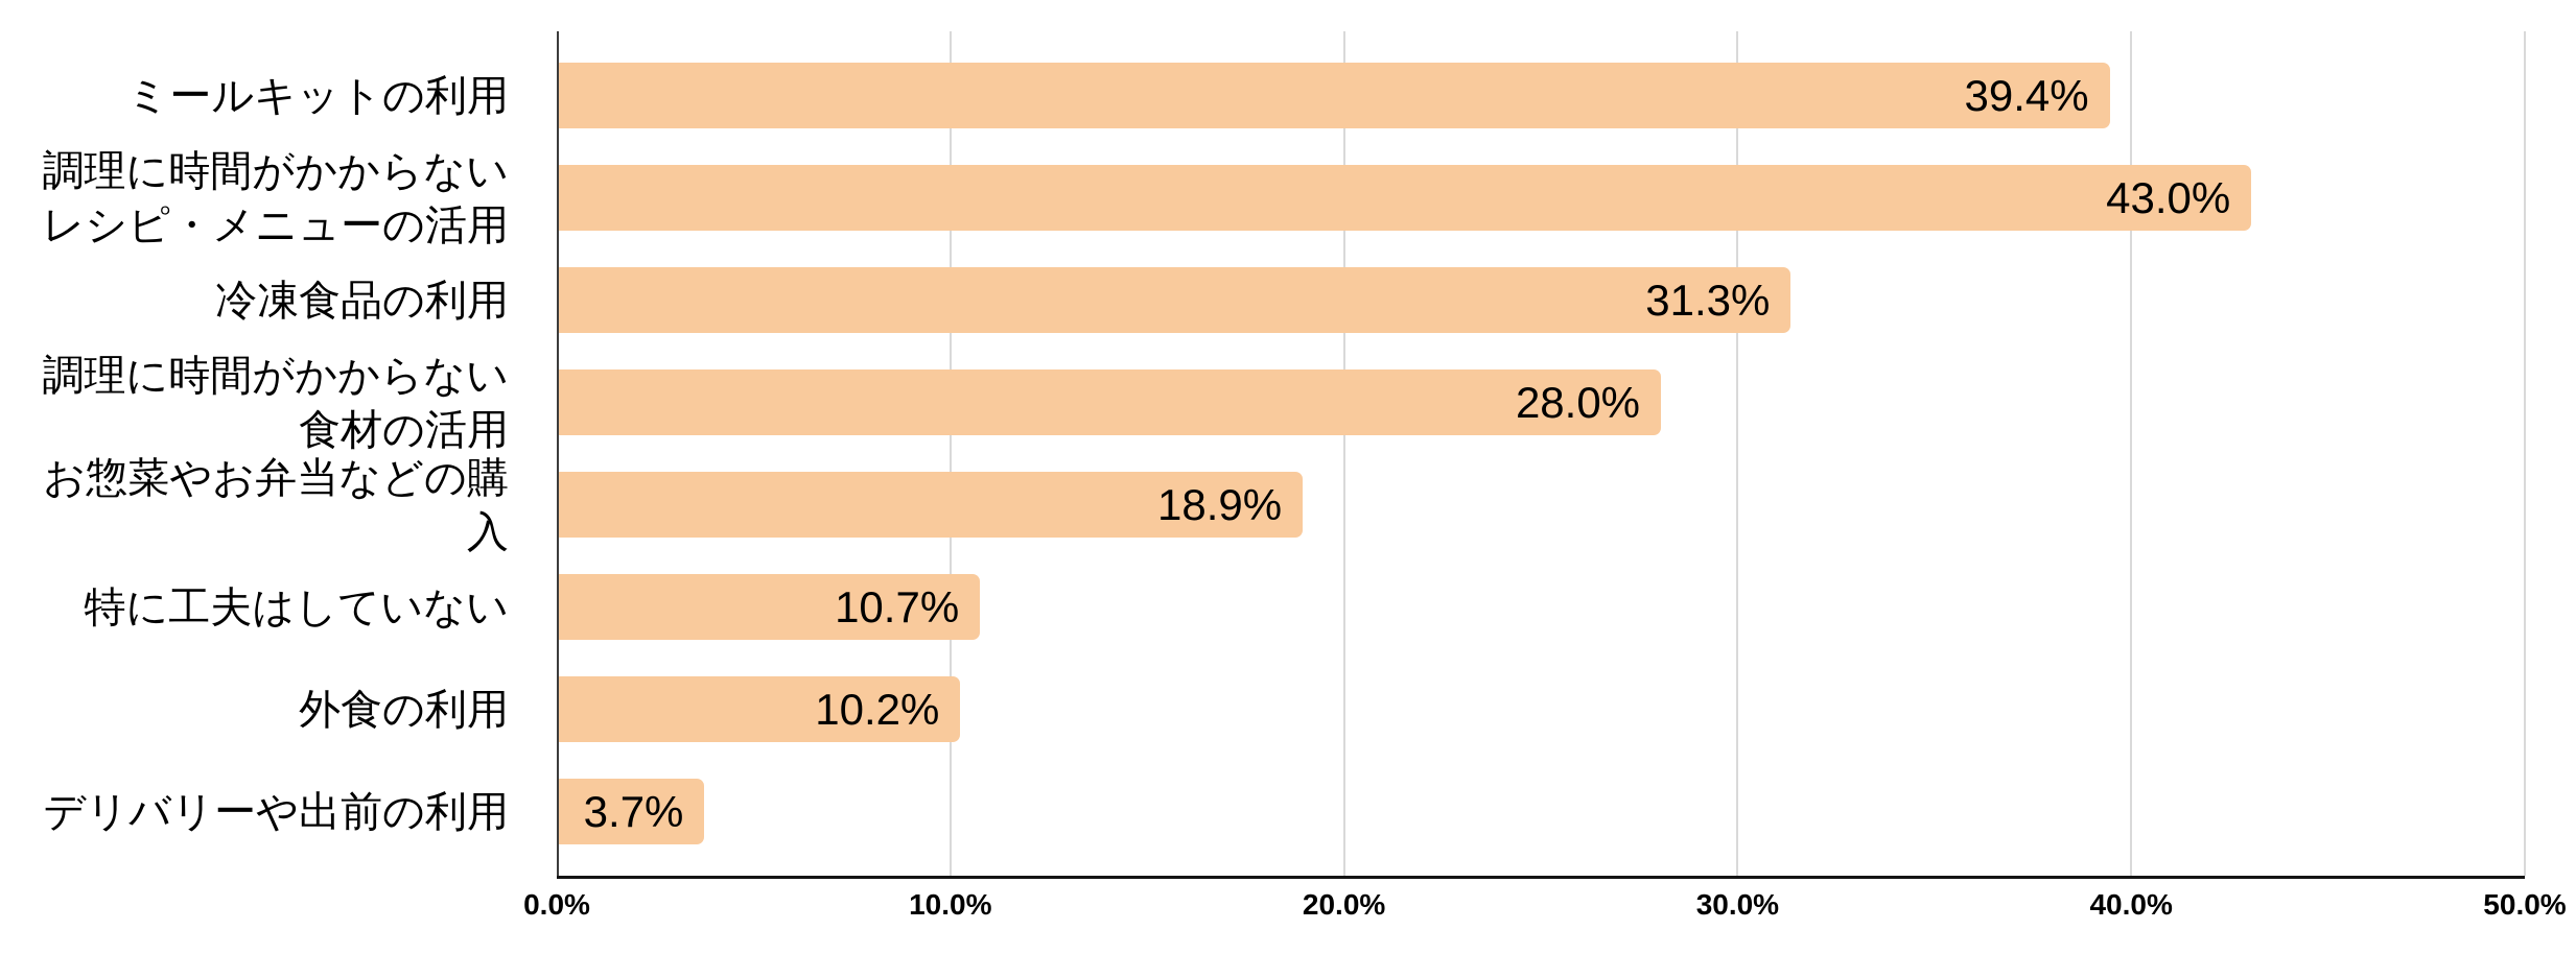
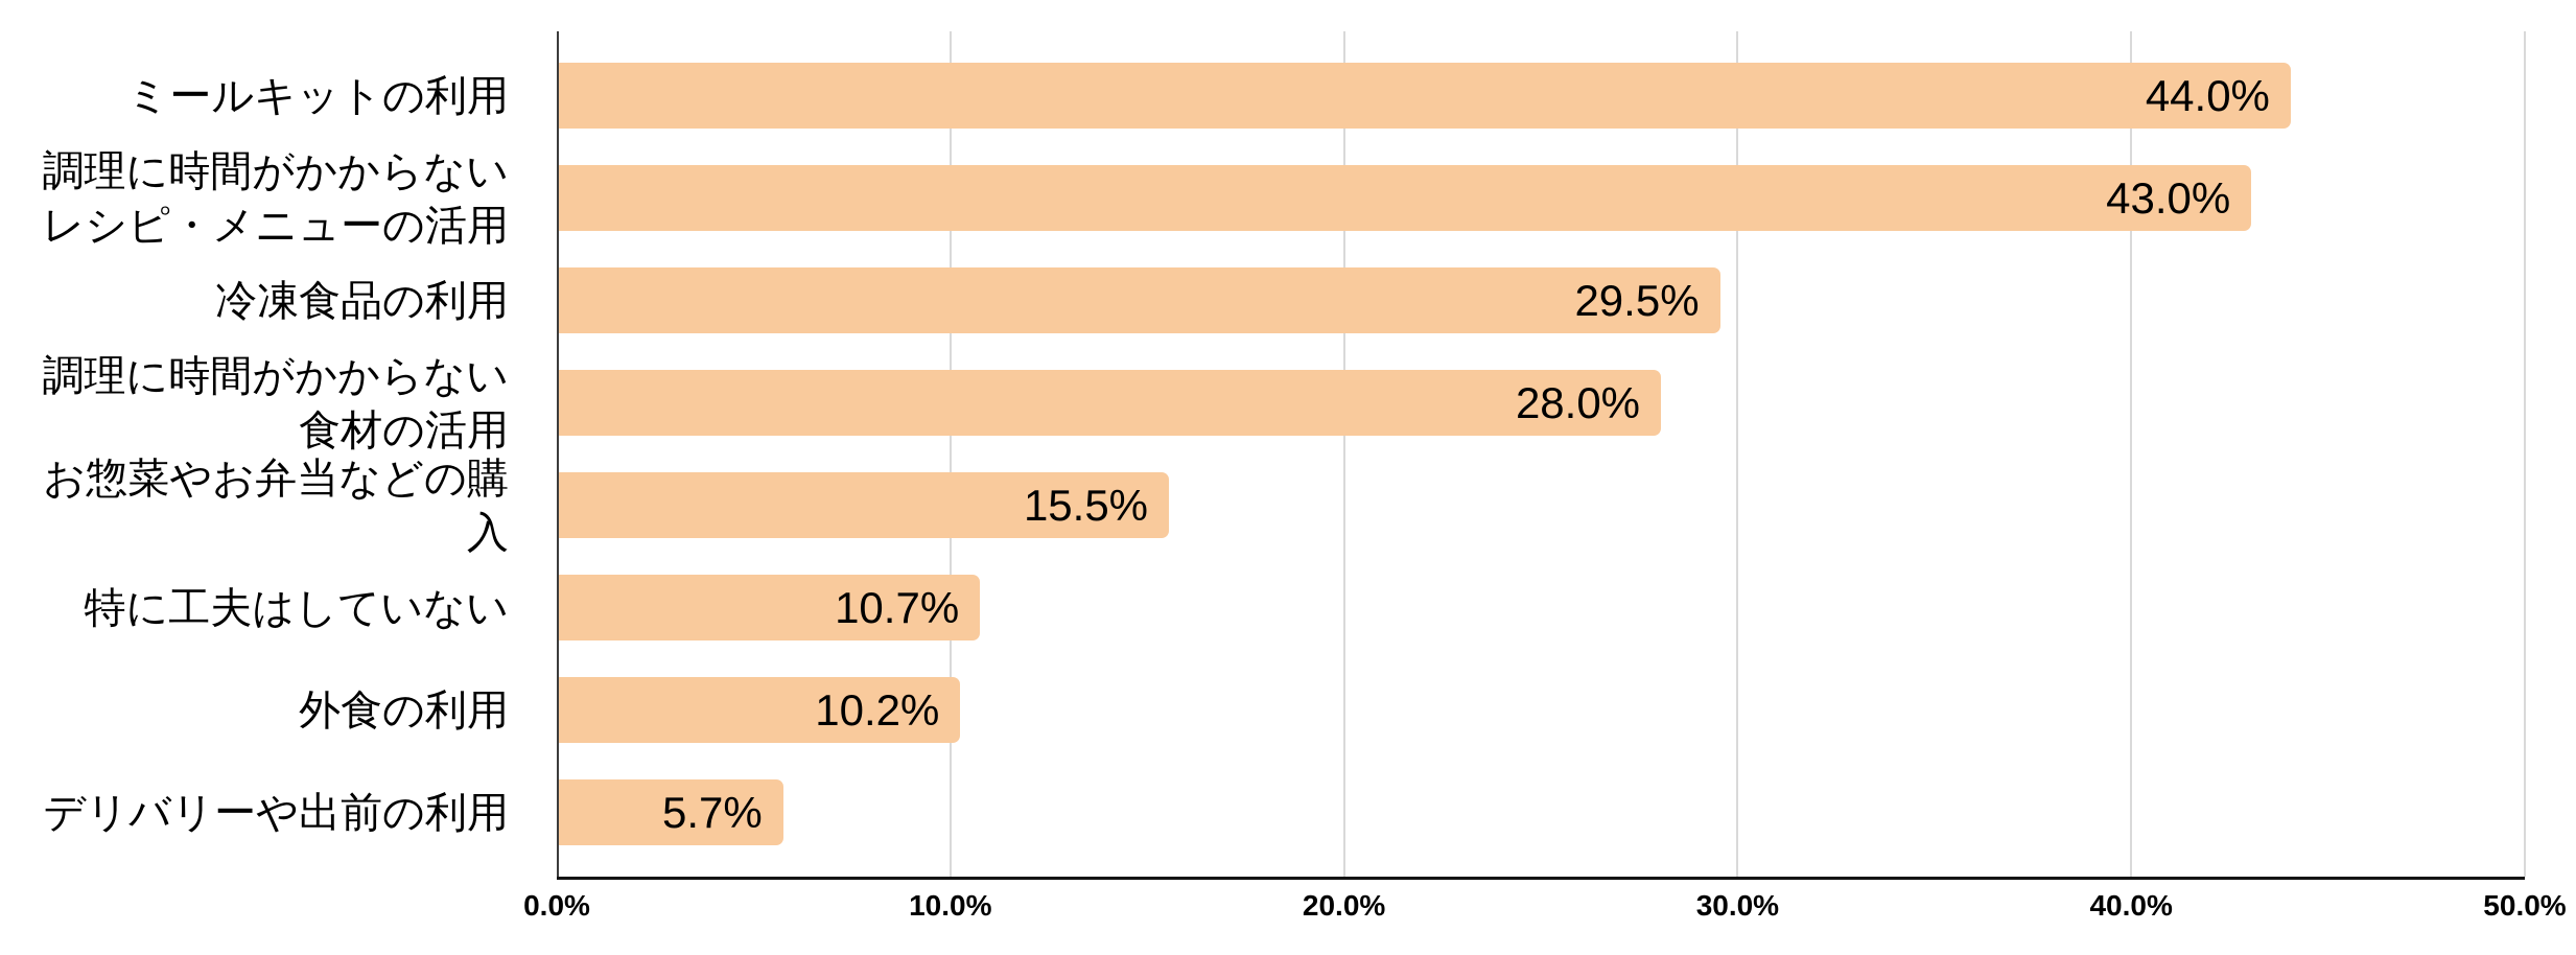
ミールキットの利用: 39.4% -> 44.0%
冷凍食品の利用: 31.3% -> 29.5%
お惣菜やお弁当などの購入: 18.9% -> 15.5%
デリバリーや出前の利用: 3.7% -> 5.7%
